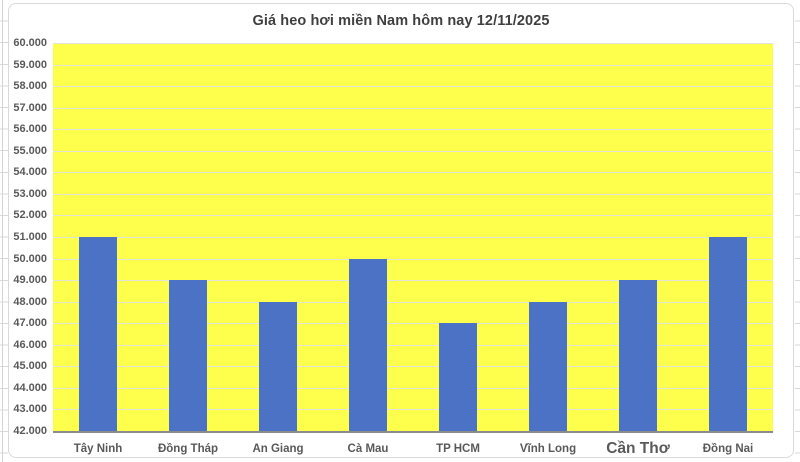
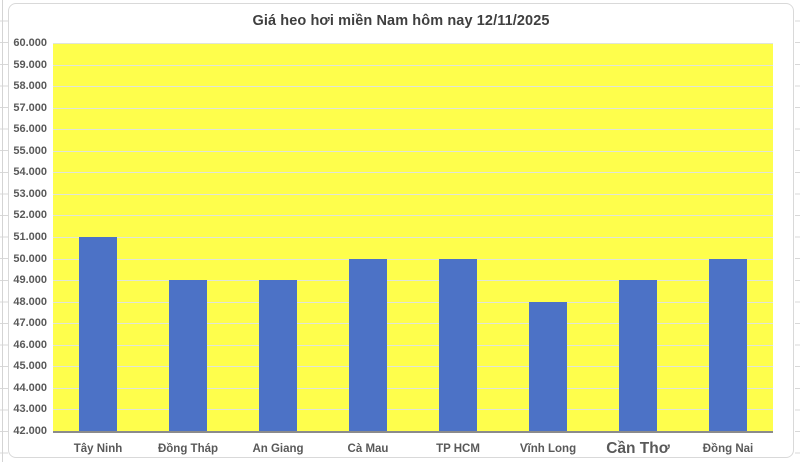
An Giang: 48000 -> 49000
TP HCM: 47000 -> 50000
Đồng Nai: 51000 -> 50000
